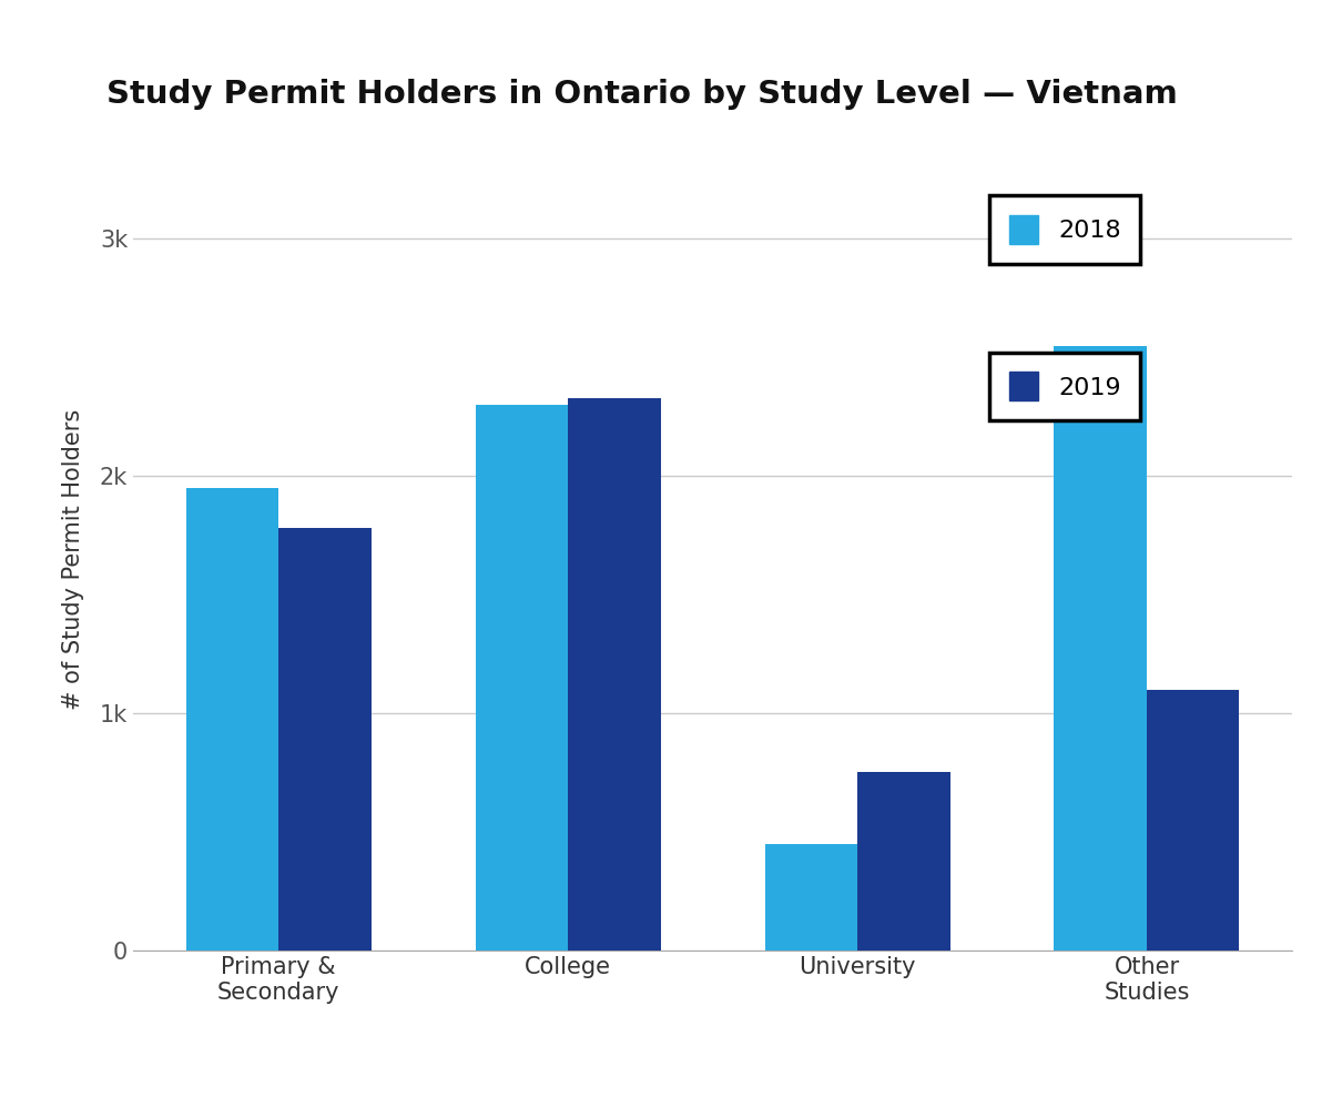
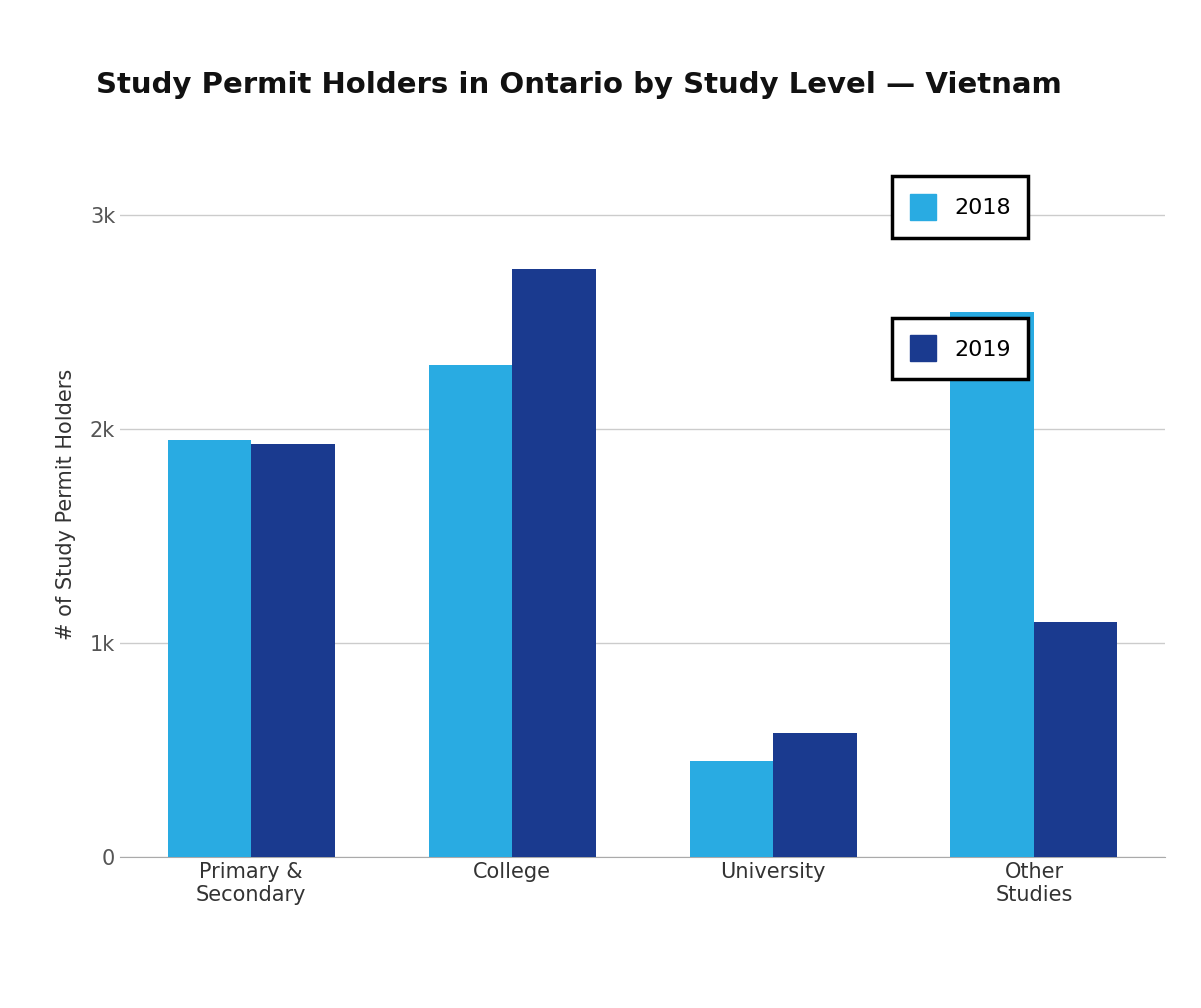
2019/Primary & Secondary: 1.78k -> 1.93k
2019/College: 2.33k -> 2.75k
2019/University: 0.75k -> 0.58k
